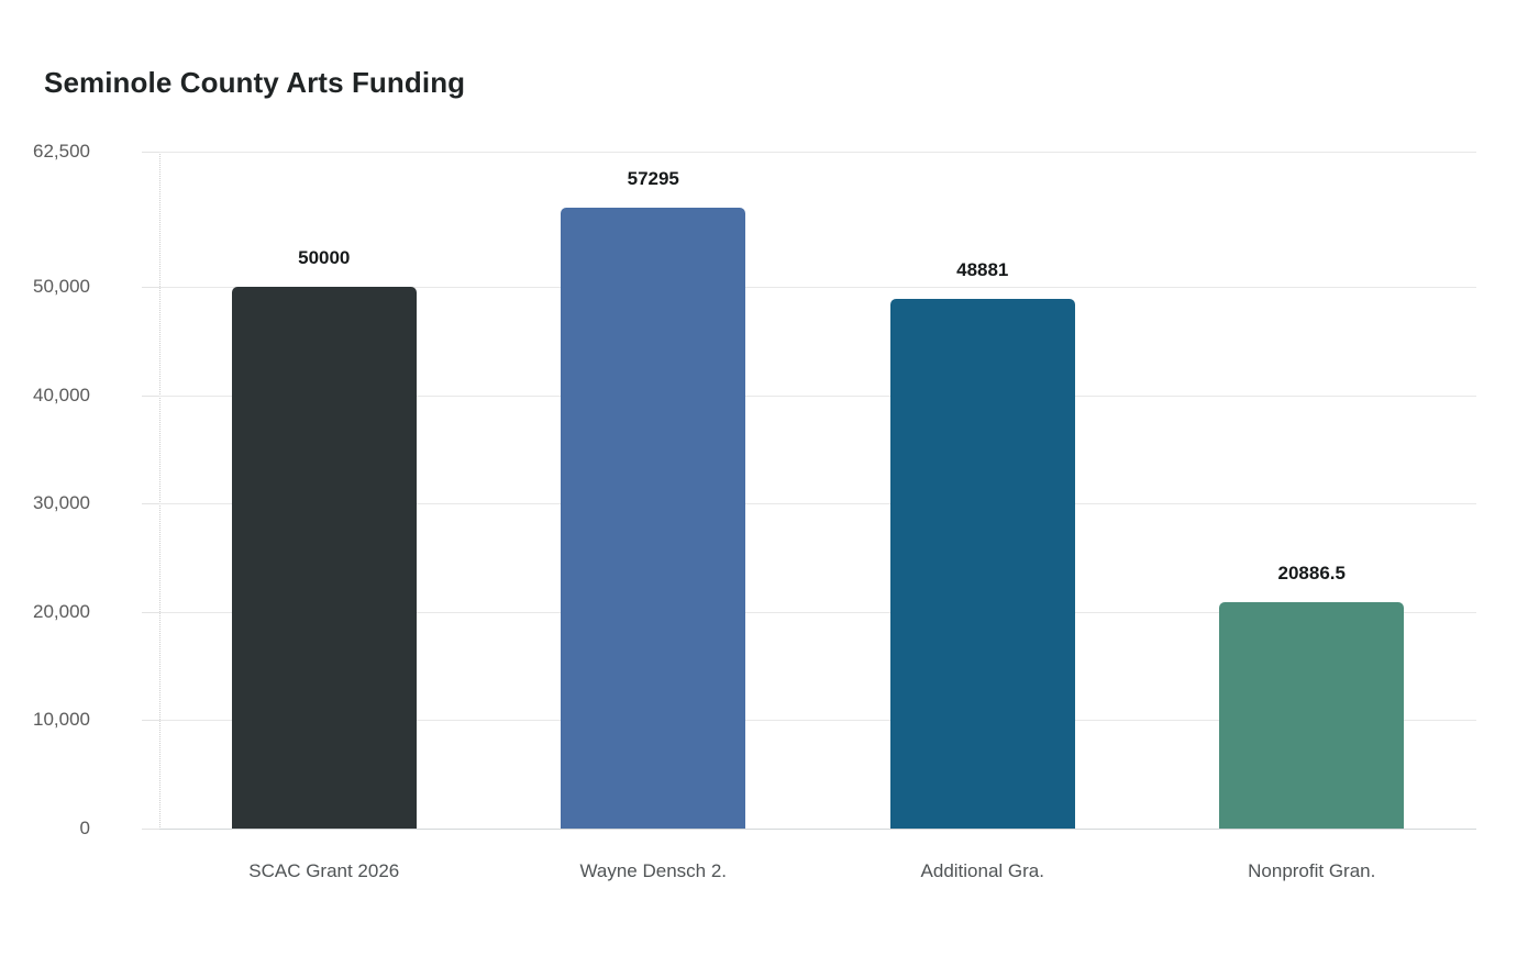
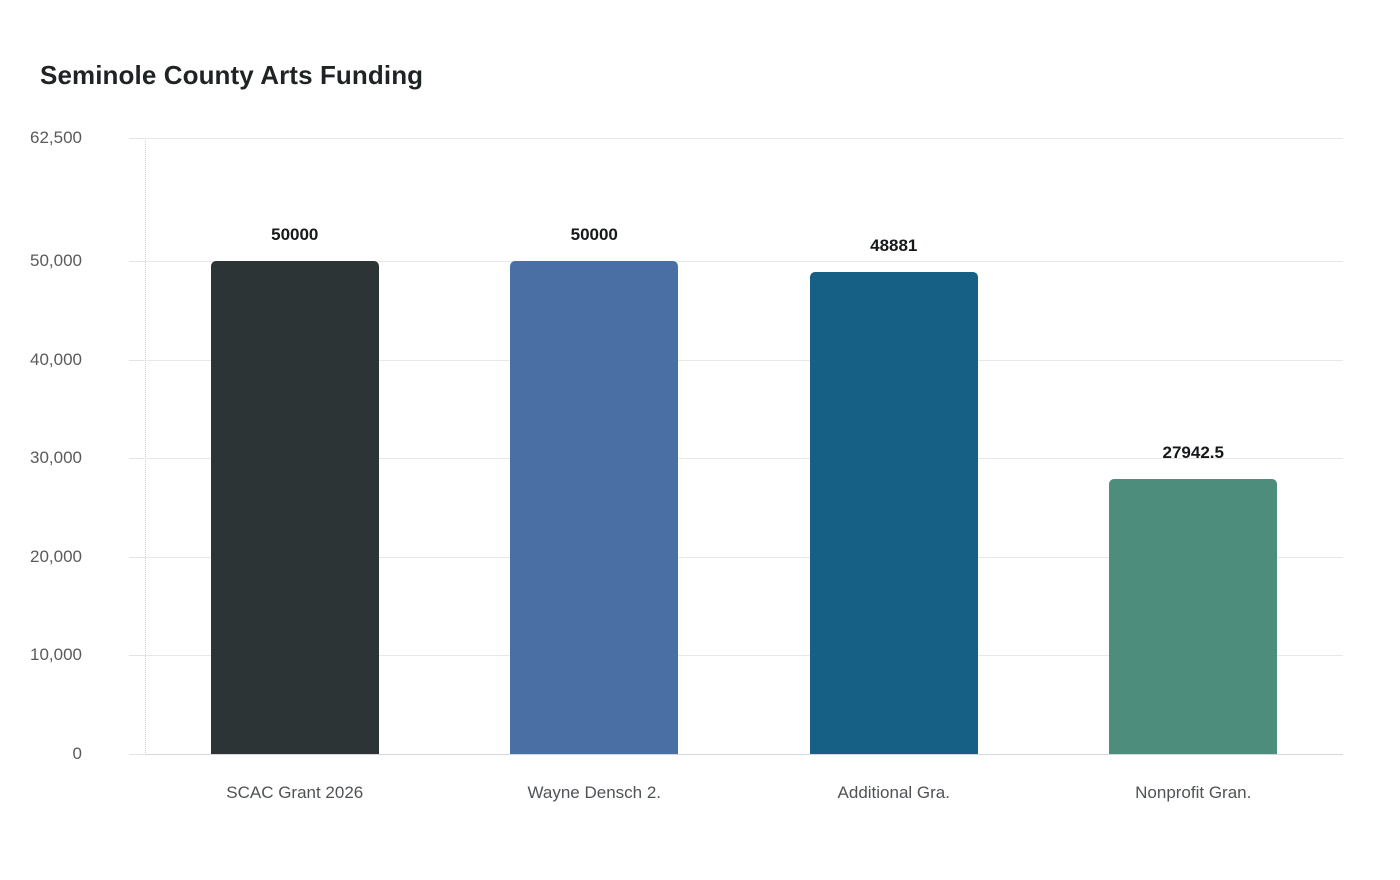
Wayne Densch 2.: 57295 -> 50000
Nonprofit Gran.: 20886.5 -> 27942.5
